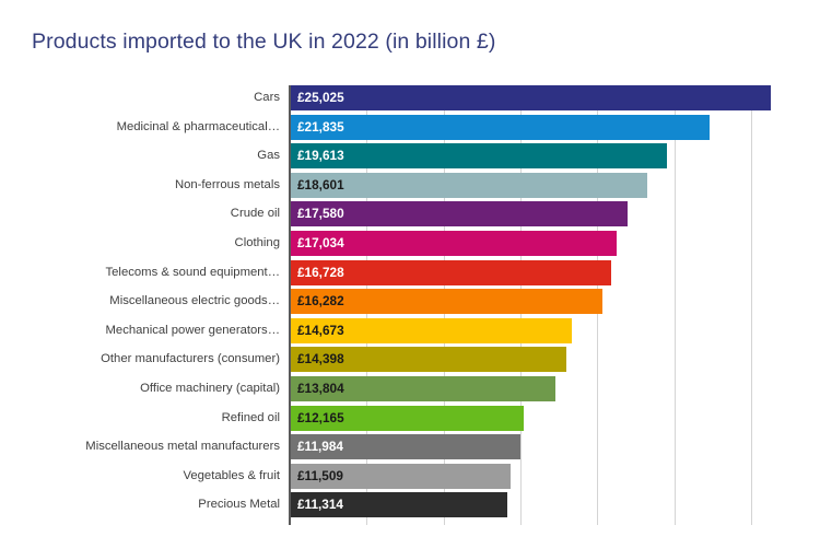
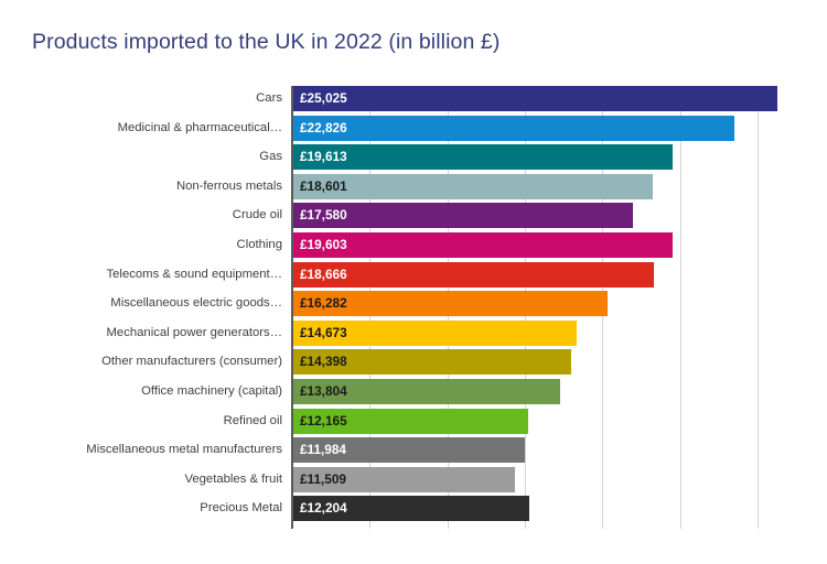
Medicinal & pharmaceutical…: £21,835 -> £22,826
Clothing: £17,034 -> £19,603
Telecoms & sound equipment…: £16,728 -> £18,666
Precious Metal: £11,314 -> £12,204
